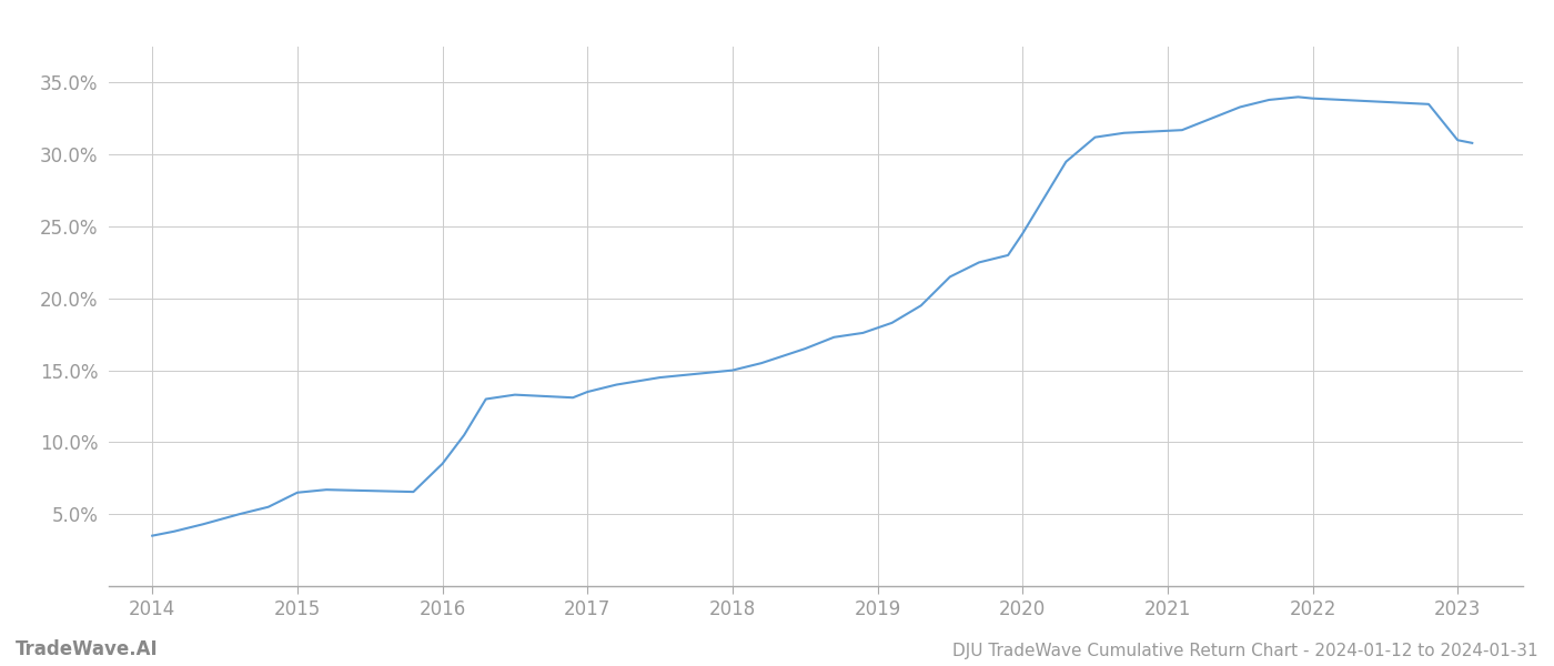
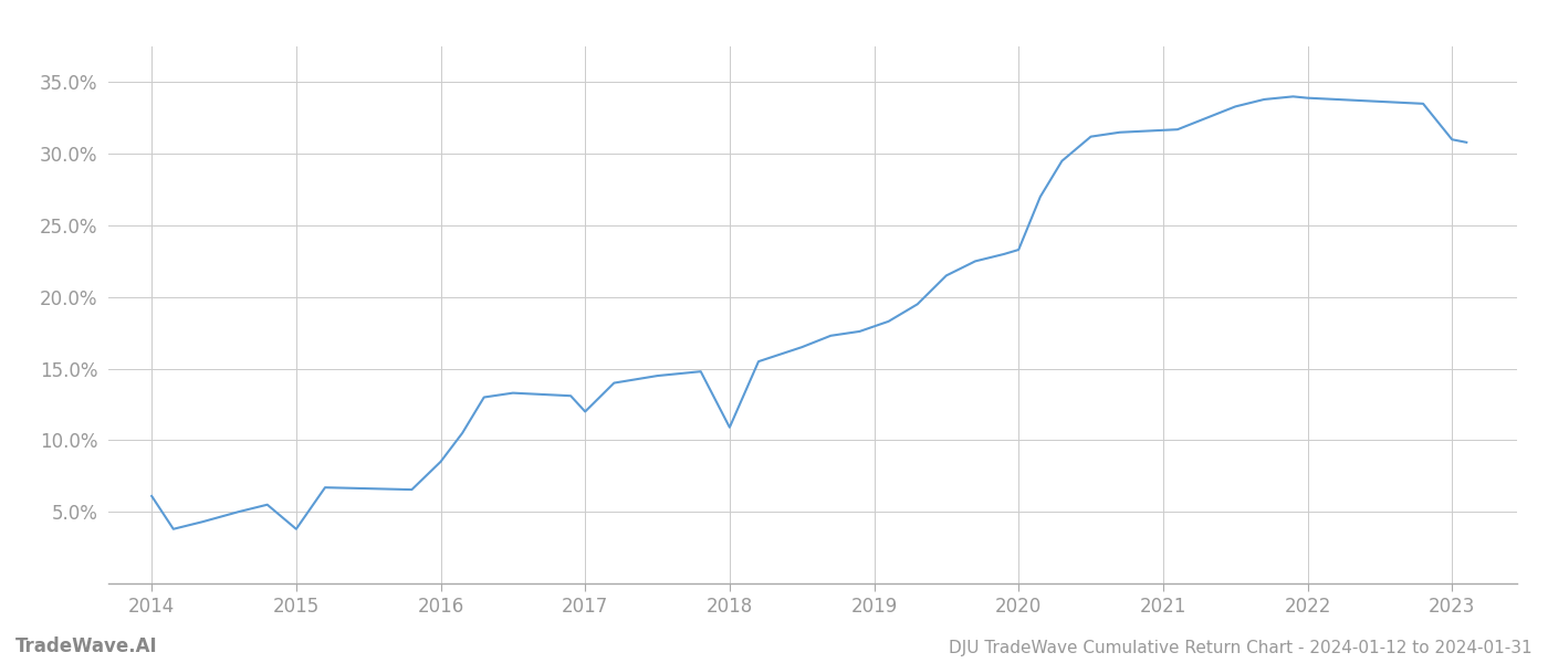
2014: 3.5% -> 6.1%
2015: 6.5% -> 3.8%
2017: 13.5% -> 12.0%
2018: 15.0% -> 10.9%
2020: 24.5% -> 23.3%
